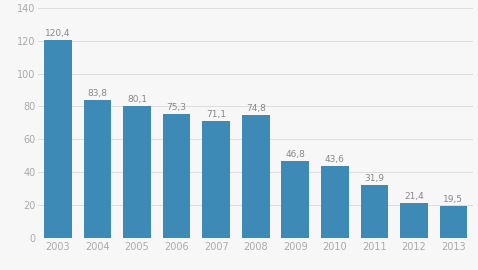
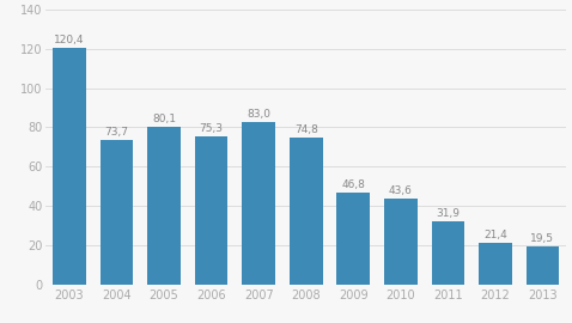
2004: 83,8 -> 73,7
2007: 71,1 -> 83,0
